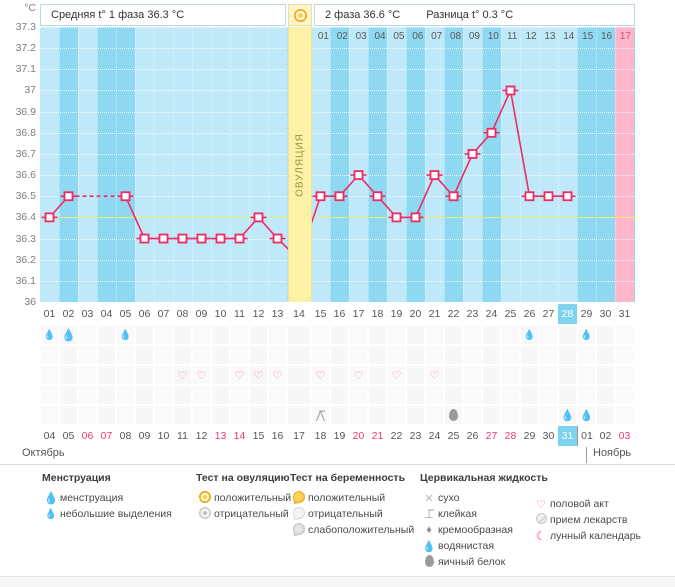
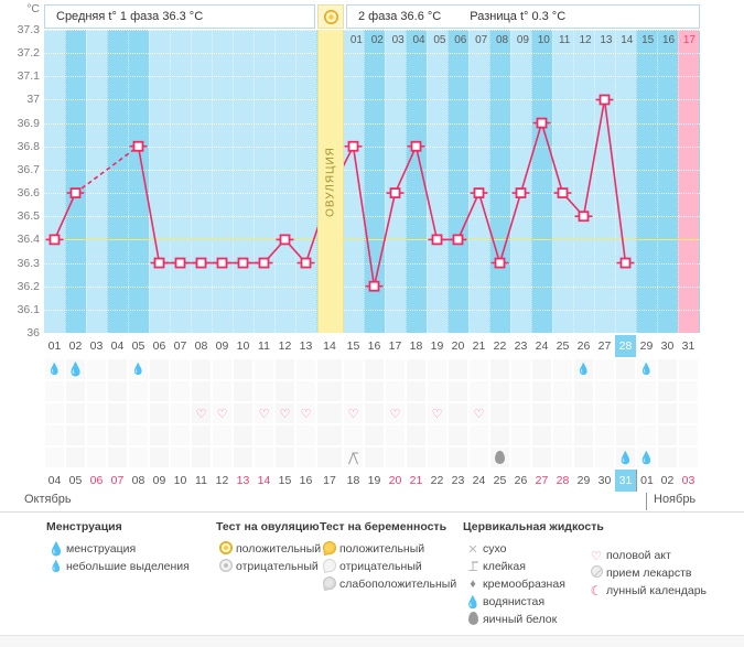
02: 36.5 -> 36.6
05: 36.5 -> 36.8
14: 36.2 -> 36.6
15: 36.5 -> 36.8
16: 36.5 -> 36.2
18: 36.5 -> 36.8
22: 36.5 -> 36.3
23: 36.7 -> 36.6
24: 36.8 -> 36.9
25: 37.0 -> 36.6
27: 36.5 -> 37.0
28: 36.5 -> 36.3
